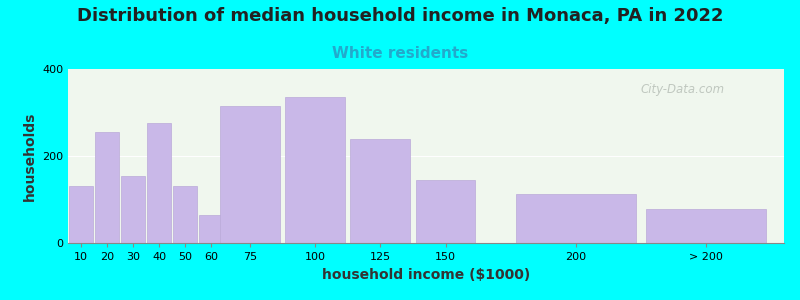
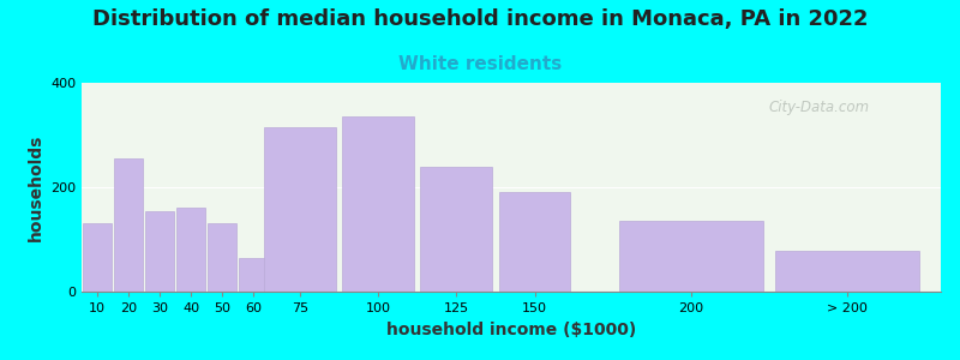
40: 275 -> 160
150: 145 -> 190
200: 113 -> 135
